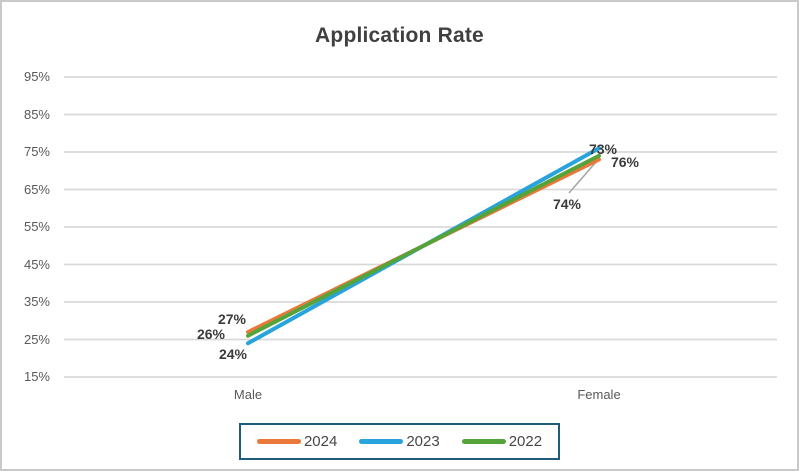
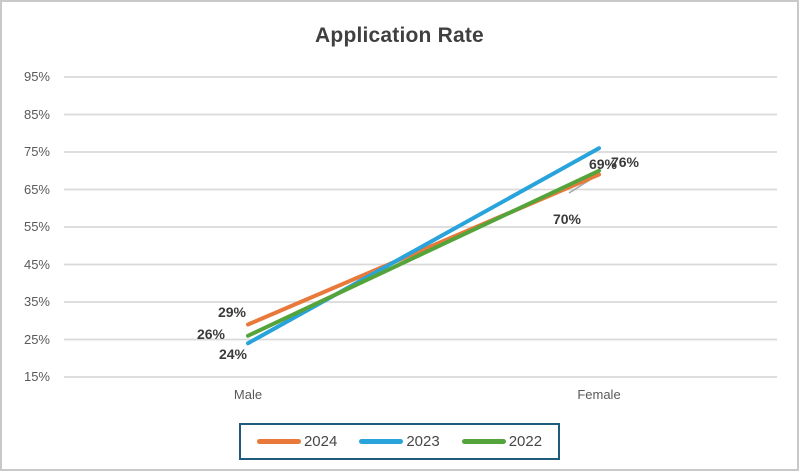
2024/Male: 27% -> 29%
2024/Female: 73% -> 69%
2022/Female: 74% -> 70%
